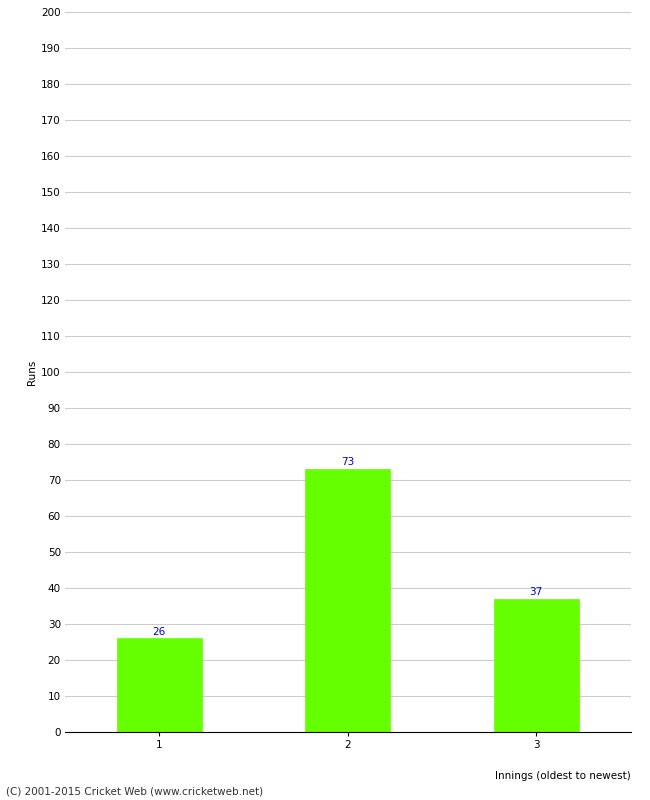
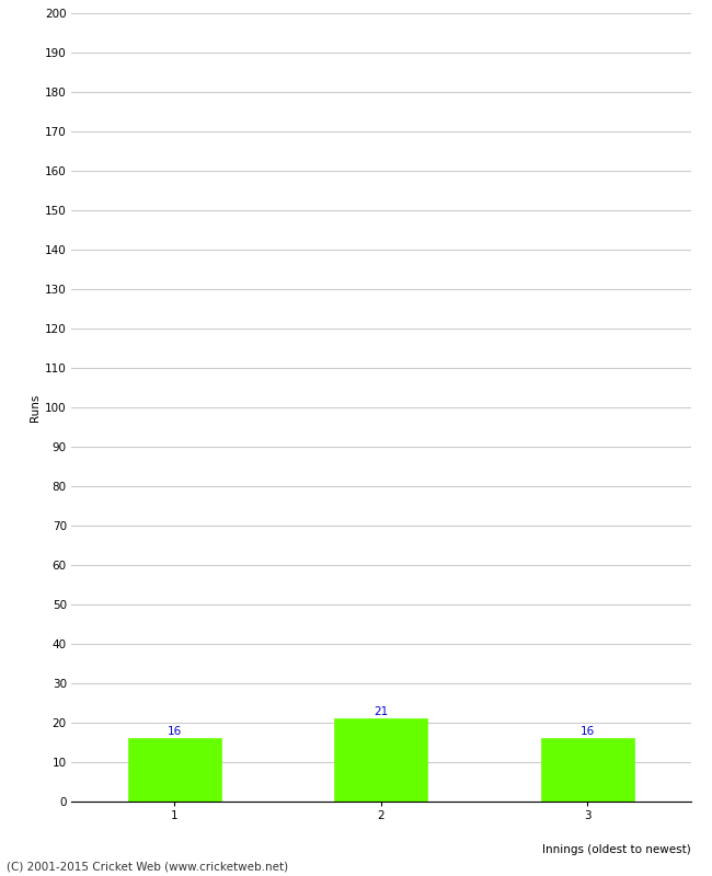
1: 26 -> 16
2: 73 -> 21
3: 37 -> 16
